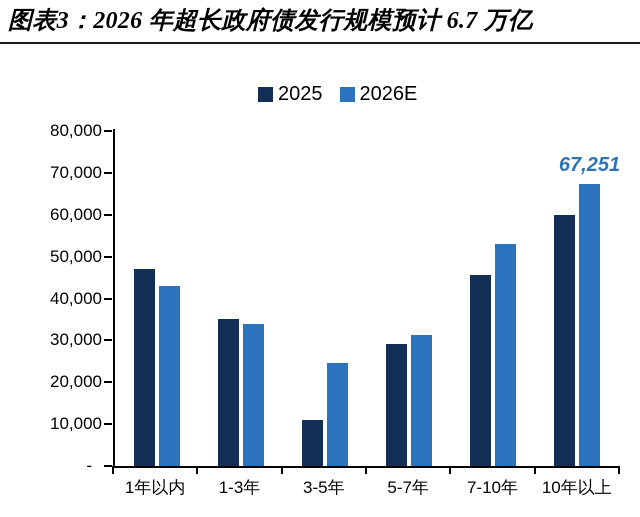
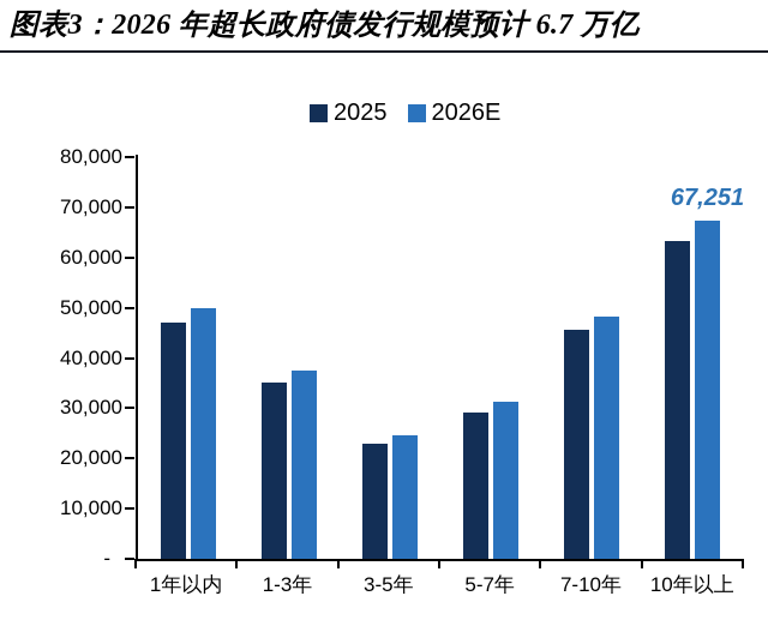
2026E/1年以内: 43000 -> 50000
2026E/1-3年: 34000 -> 38000
2025/3-5年: 11000 -> 23000
2026E/7-10年: 53000 -> 48000
2025/10年以上: 60000 -> 63000
